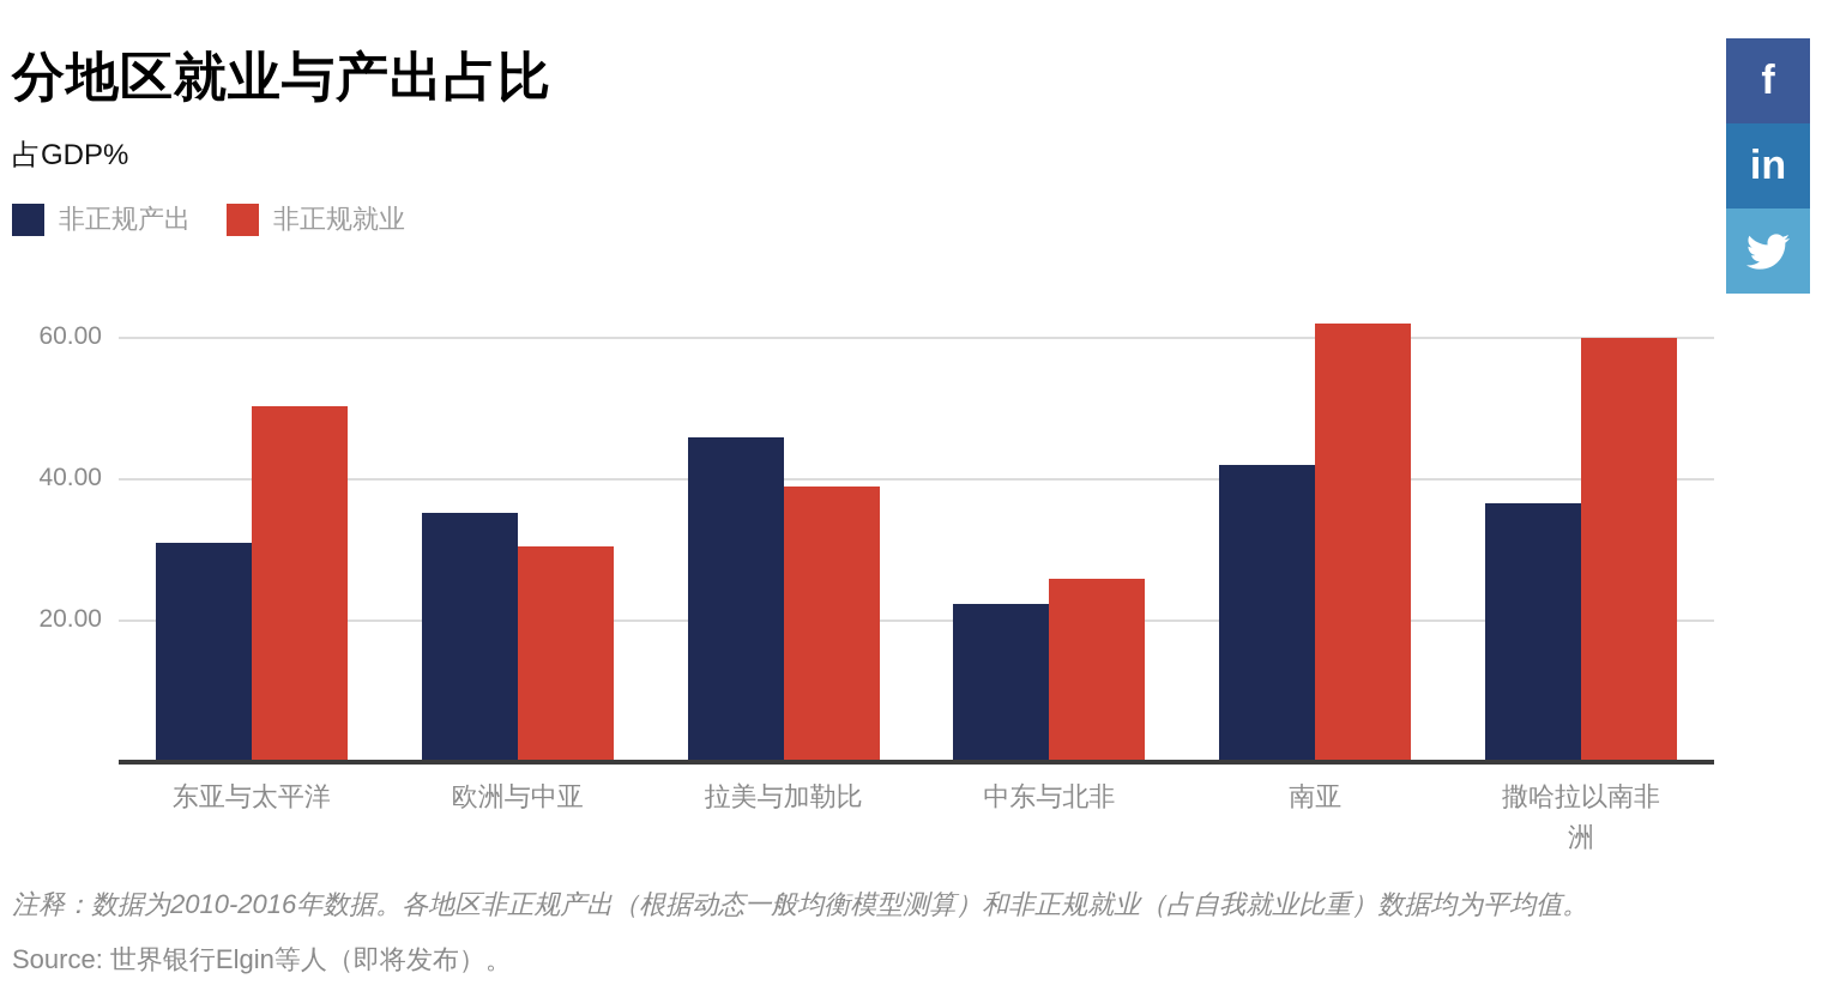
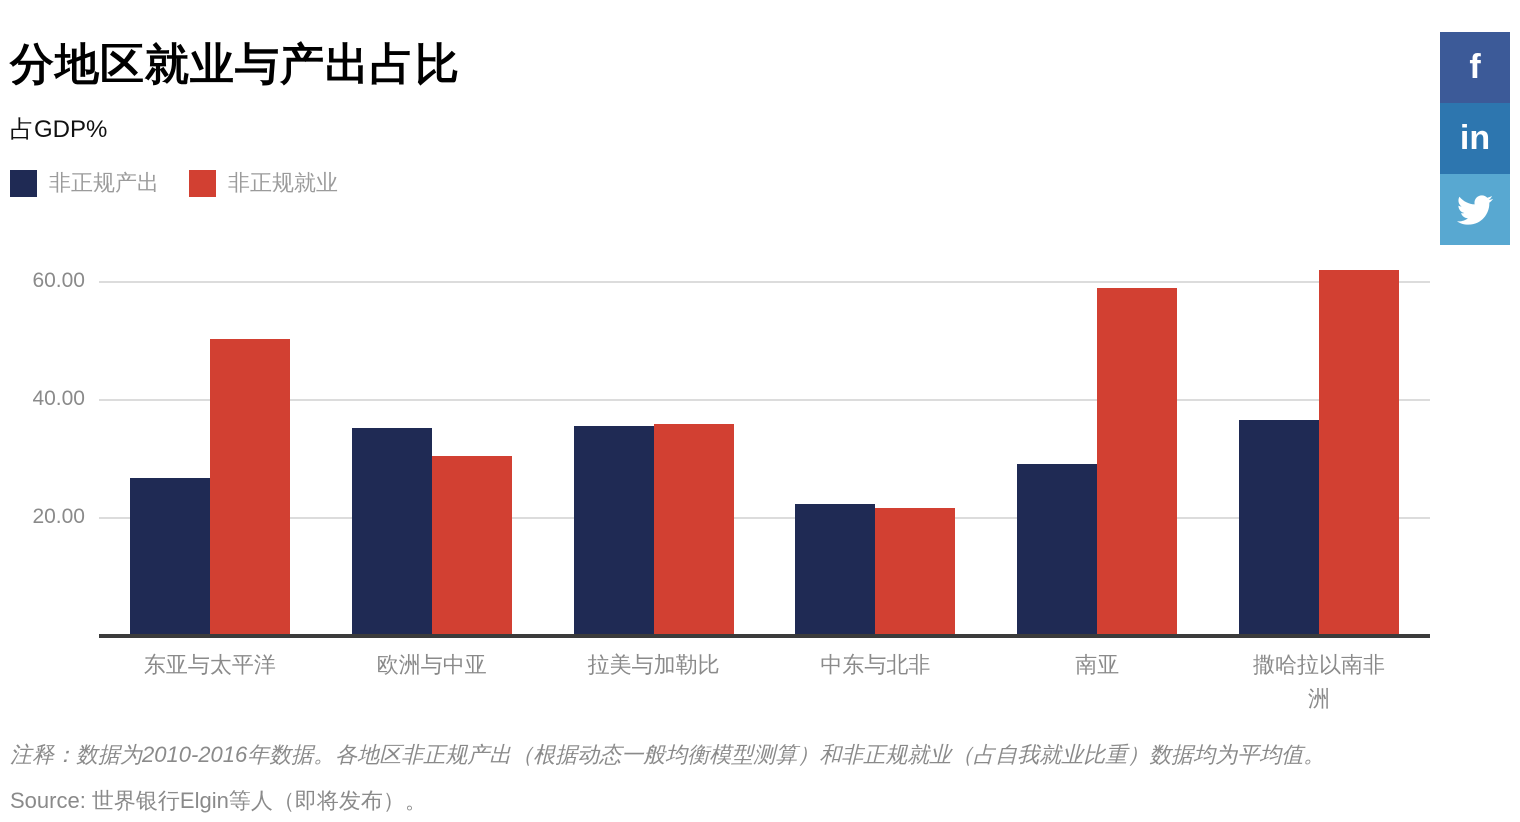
非正规产出/东亚与太平洋: 31 -> 27
非正规产出/拉美与加勒比: 46 -> 36
非正规就业/拉美与加勒比: 39 -> 36
非正规就业/中东与北非: 26 -> 22
非正规产出/南亚: 42 -> 29
非正规就业/南亚: 62 -> 59
非正规就业/撒哈拉以南非洲: 60 -> 62
